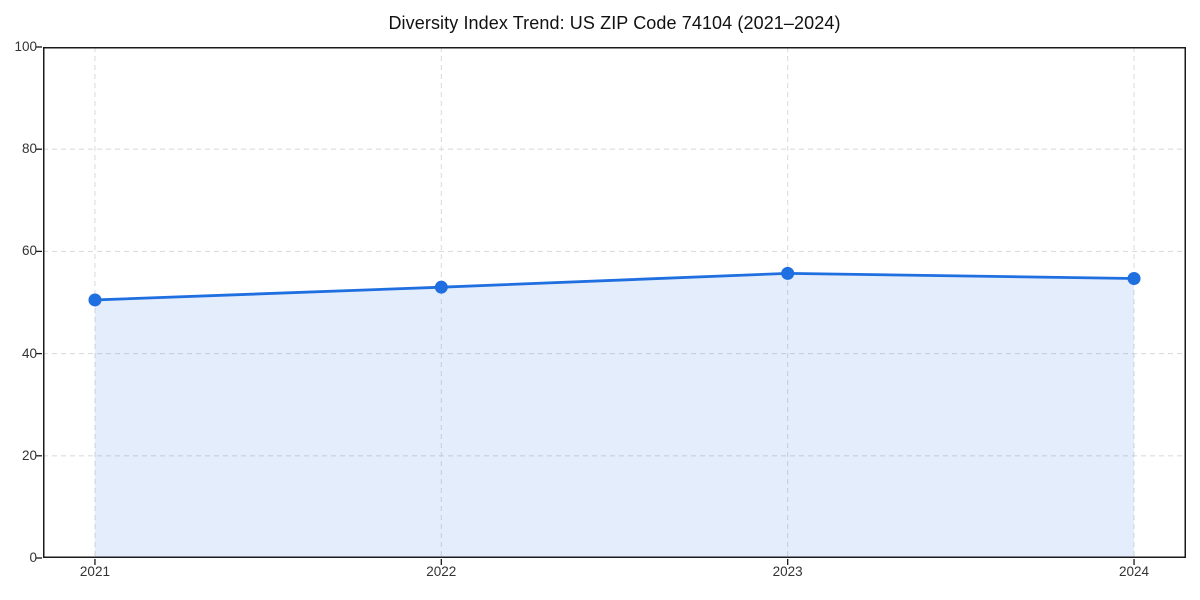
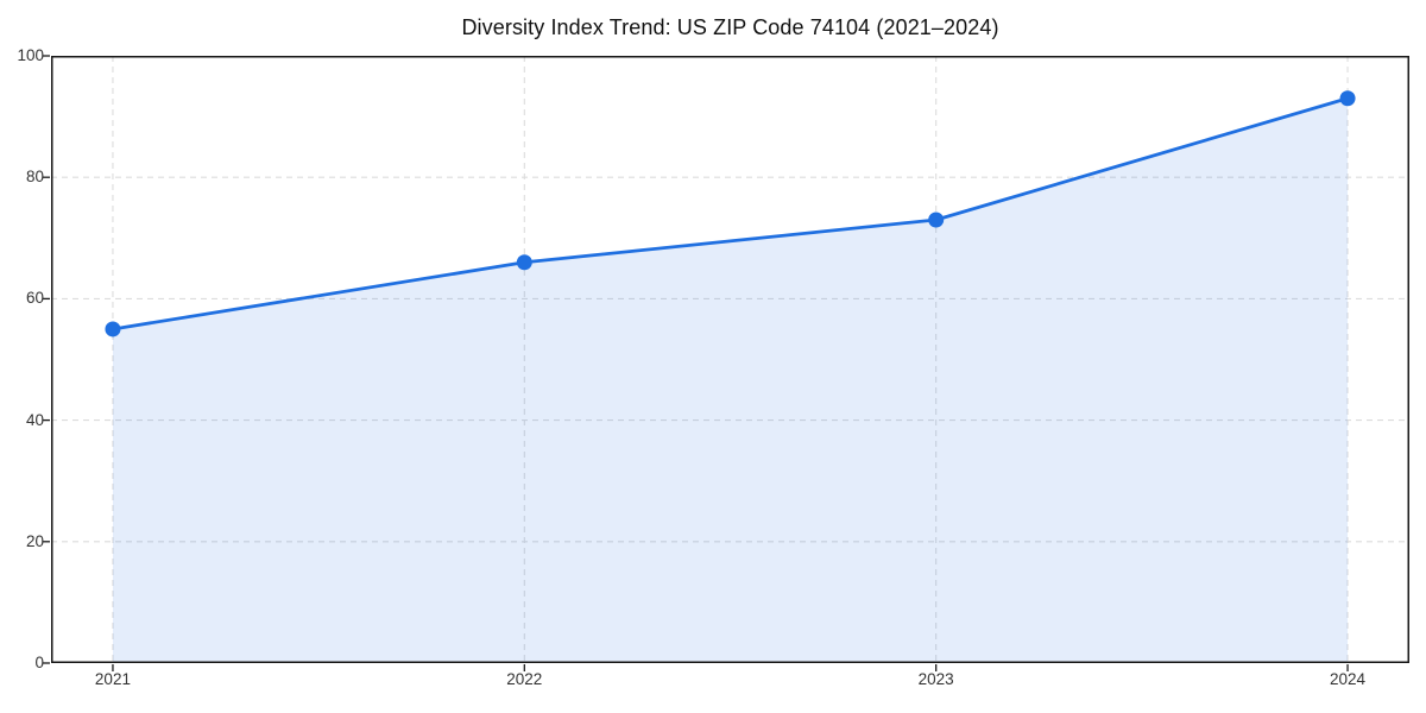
2021: 50 -> 55
2022: 53 -> 66
2023: 56 -> 73
2024: 55 -> 93
